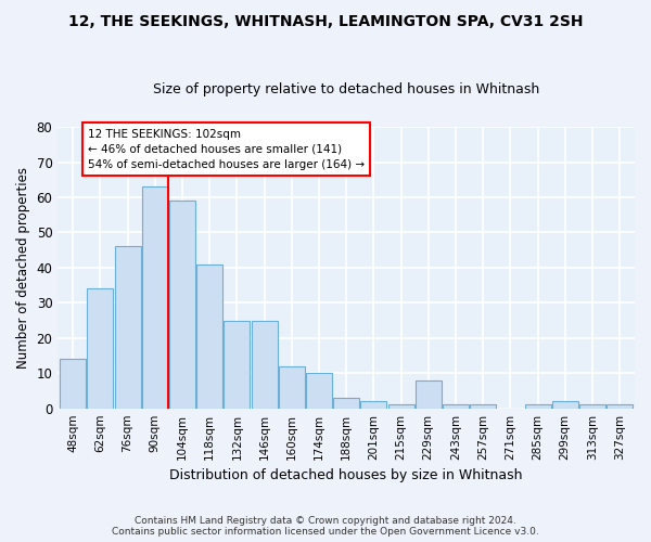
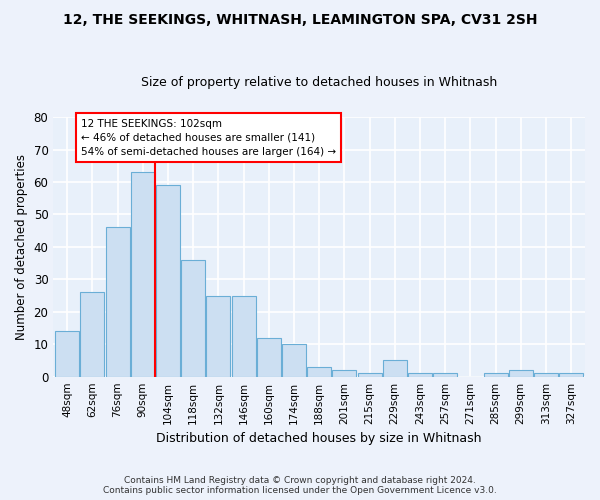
62sqm: 34 -> 26
118sqm: 41 -> 36
229sqm: 8 -> 5
